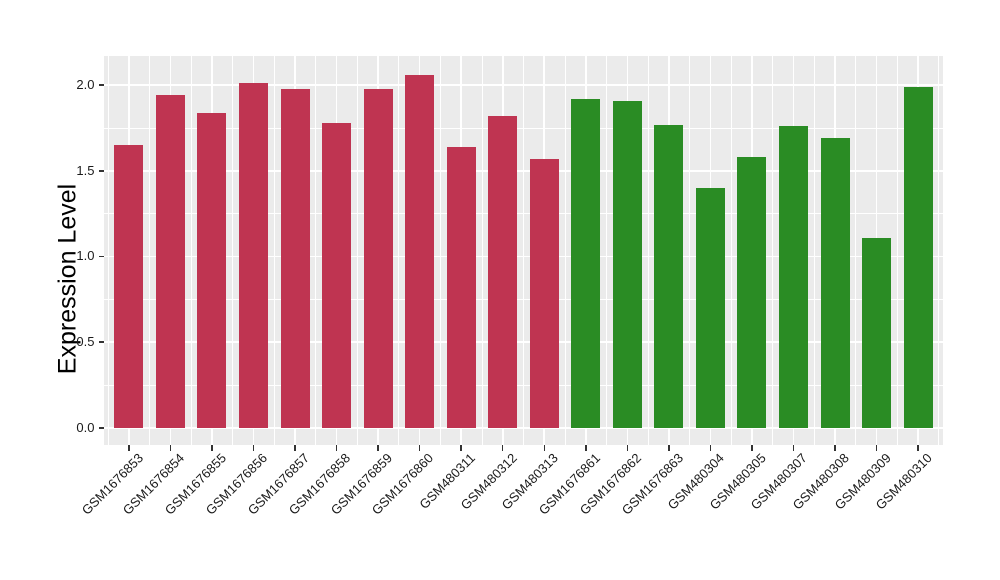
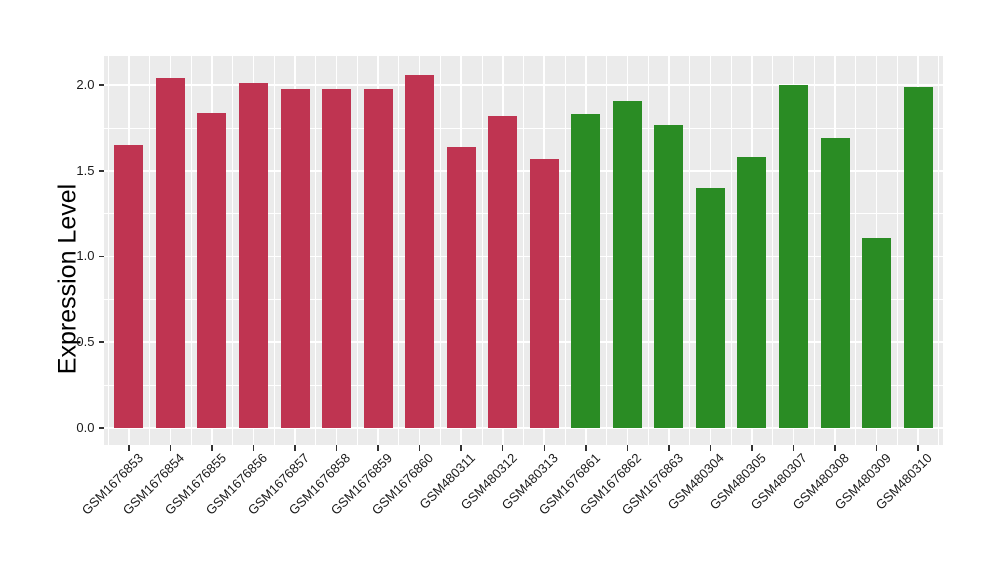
GSM1676854: 1.94 -> 2.04
GSM1676858: 1.78 -> 1.98
GSM1676861: 1.92 -> 1.83
GSM480307: 1.76 -> 2.00
